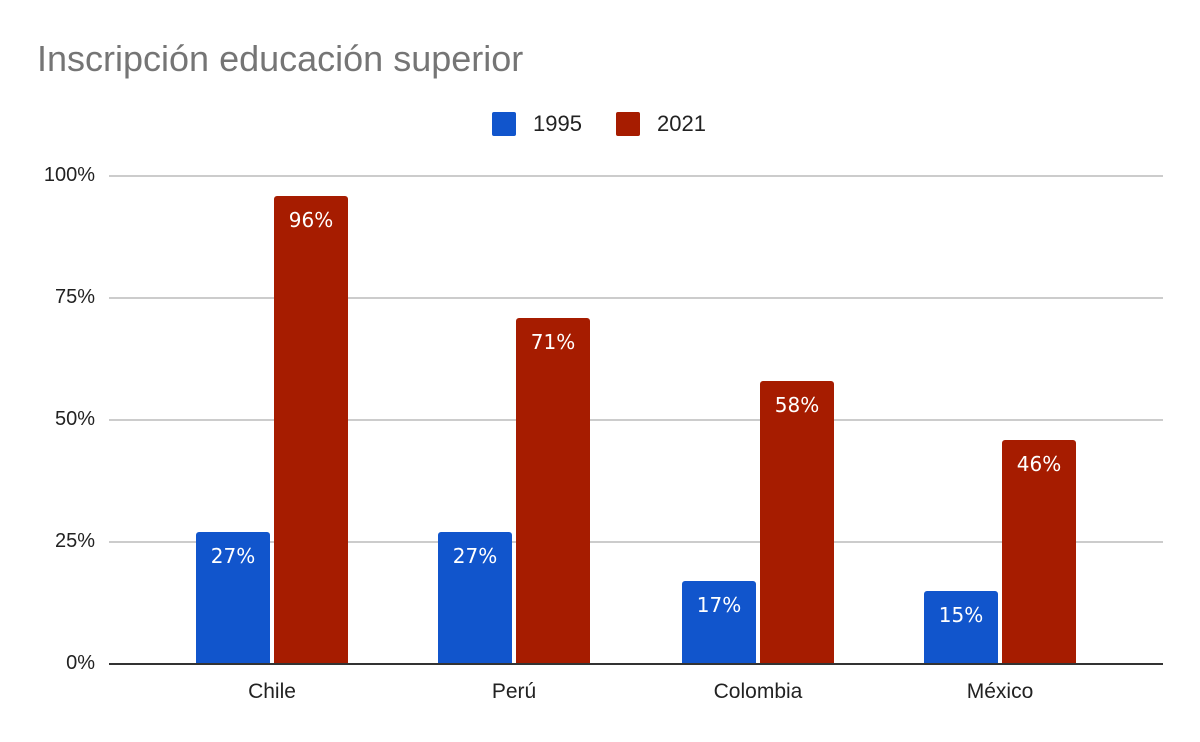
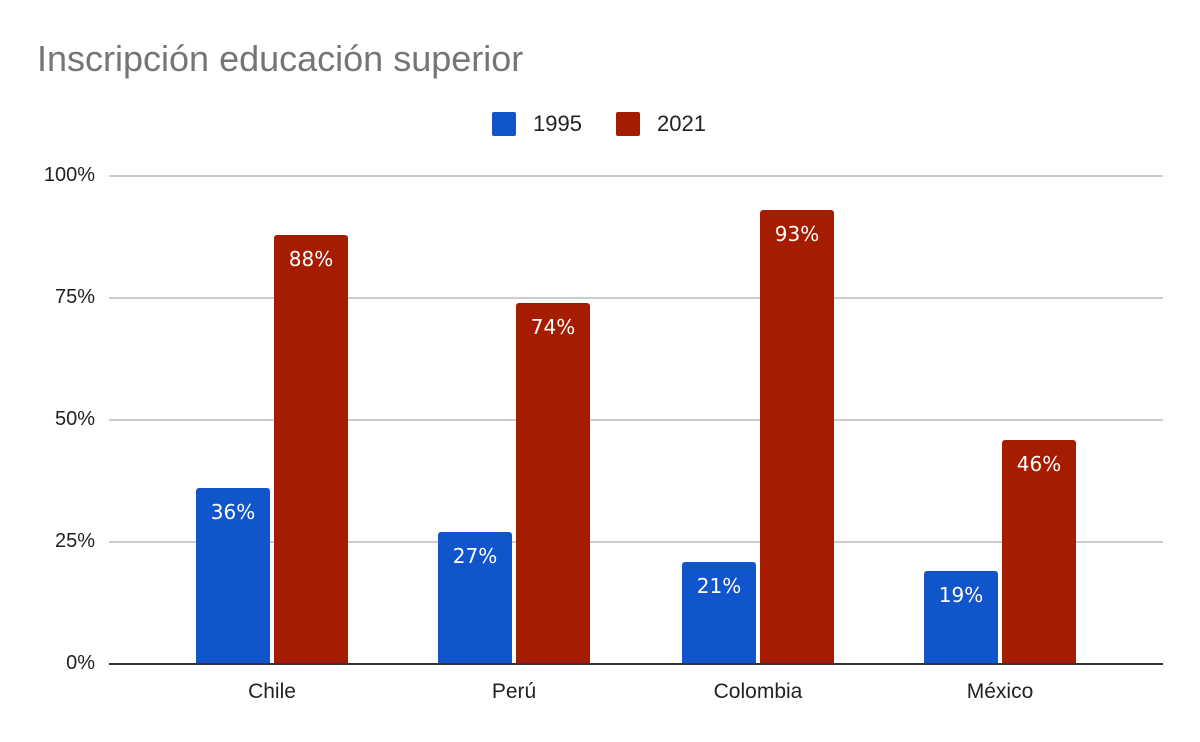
1995/Chile: 27% -> 36%
2021/Chile: 96% -> 88%
2021/Perú: 71% -> 74%
1995/Colombia: 17% -> 21%
2021/Colombia: 58% -> 93%
1995/México: 15% -> 19%
